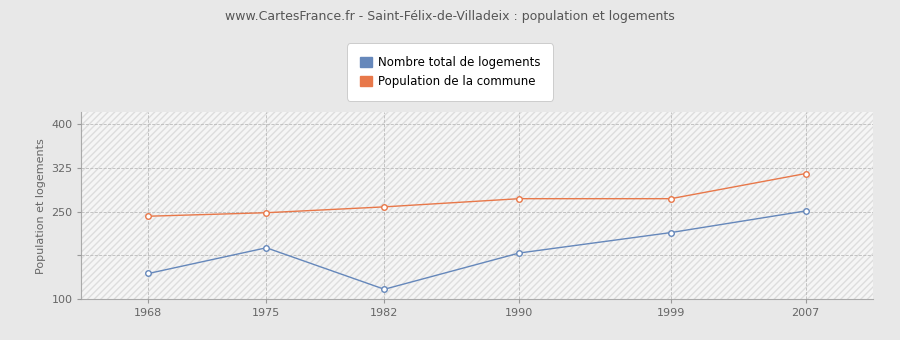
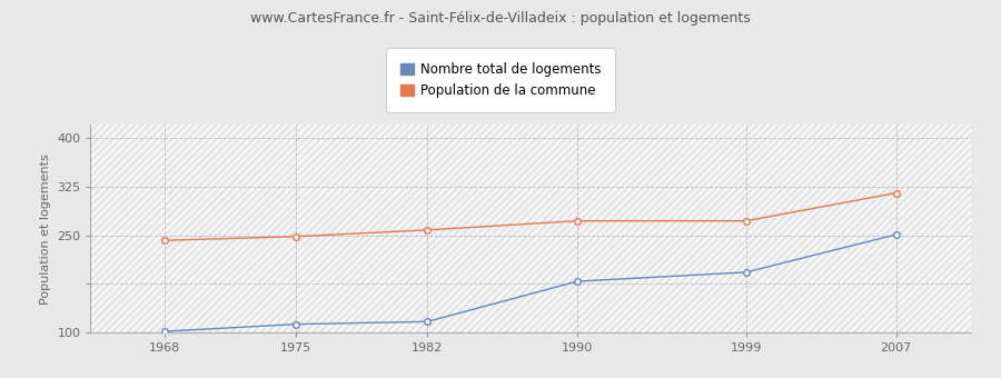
Nombre total de logements/1968: 144 -> 102
Nombre total de logements/1975: 188 -> 113
Nombre total de logements/1999: 214 -> 193
